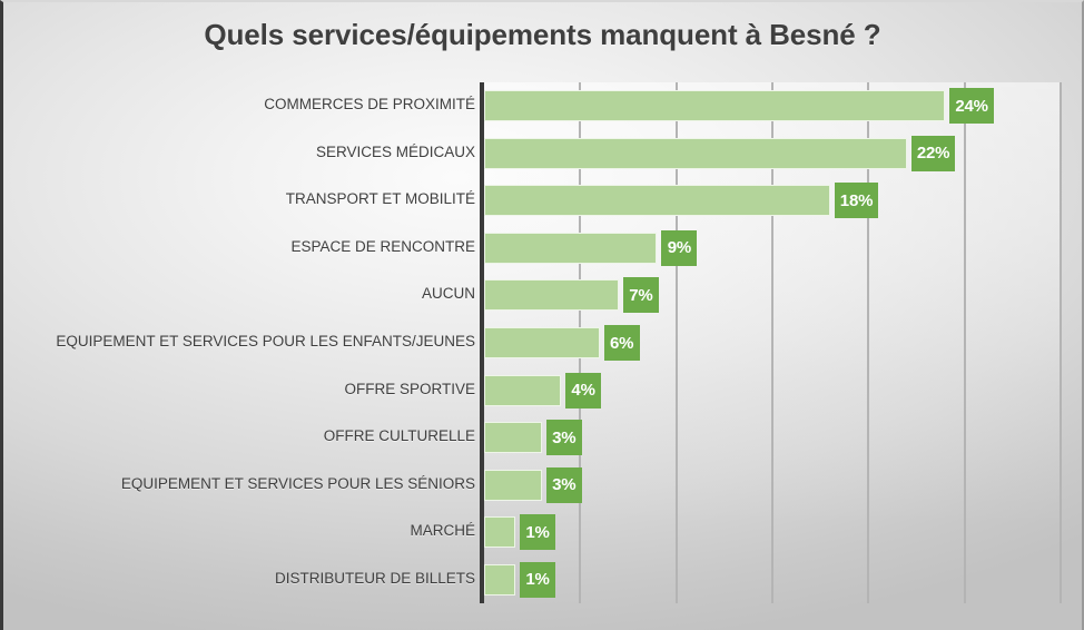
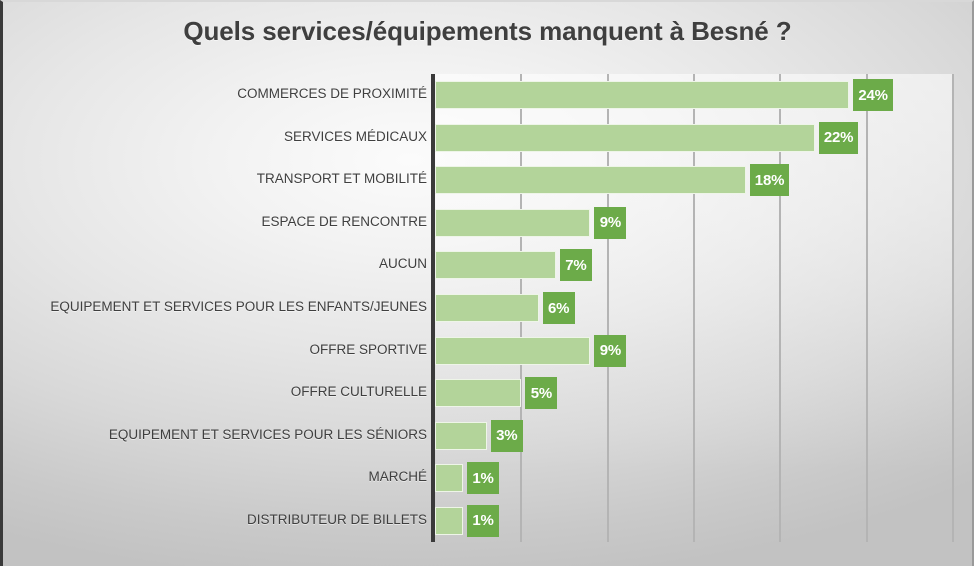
OFFRE SPORTIVE: 4% -> 9%
OFFRE CULTURELLE: 3% -> 5%
